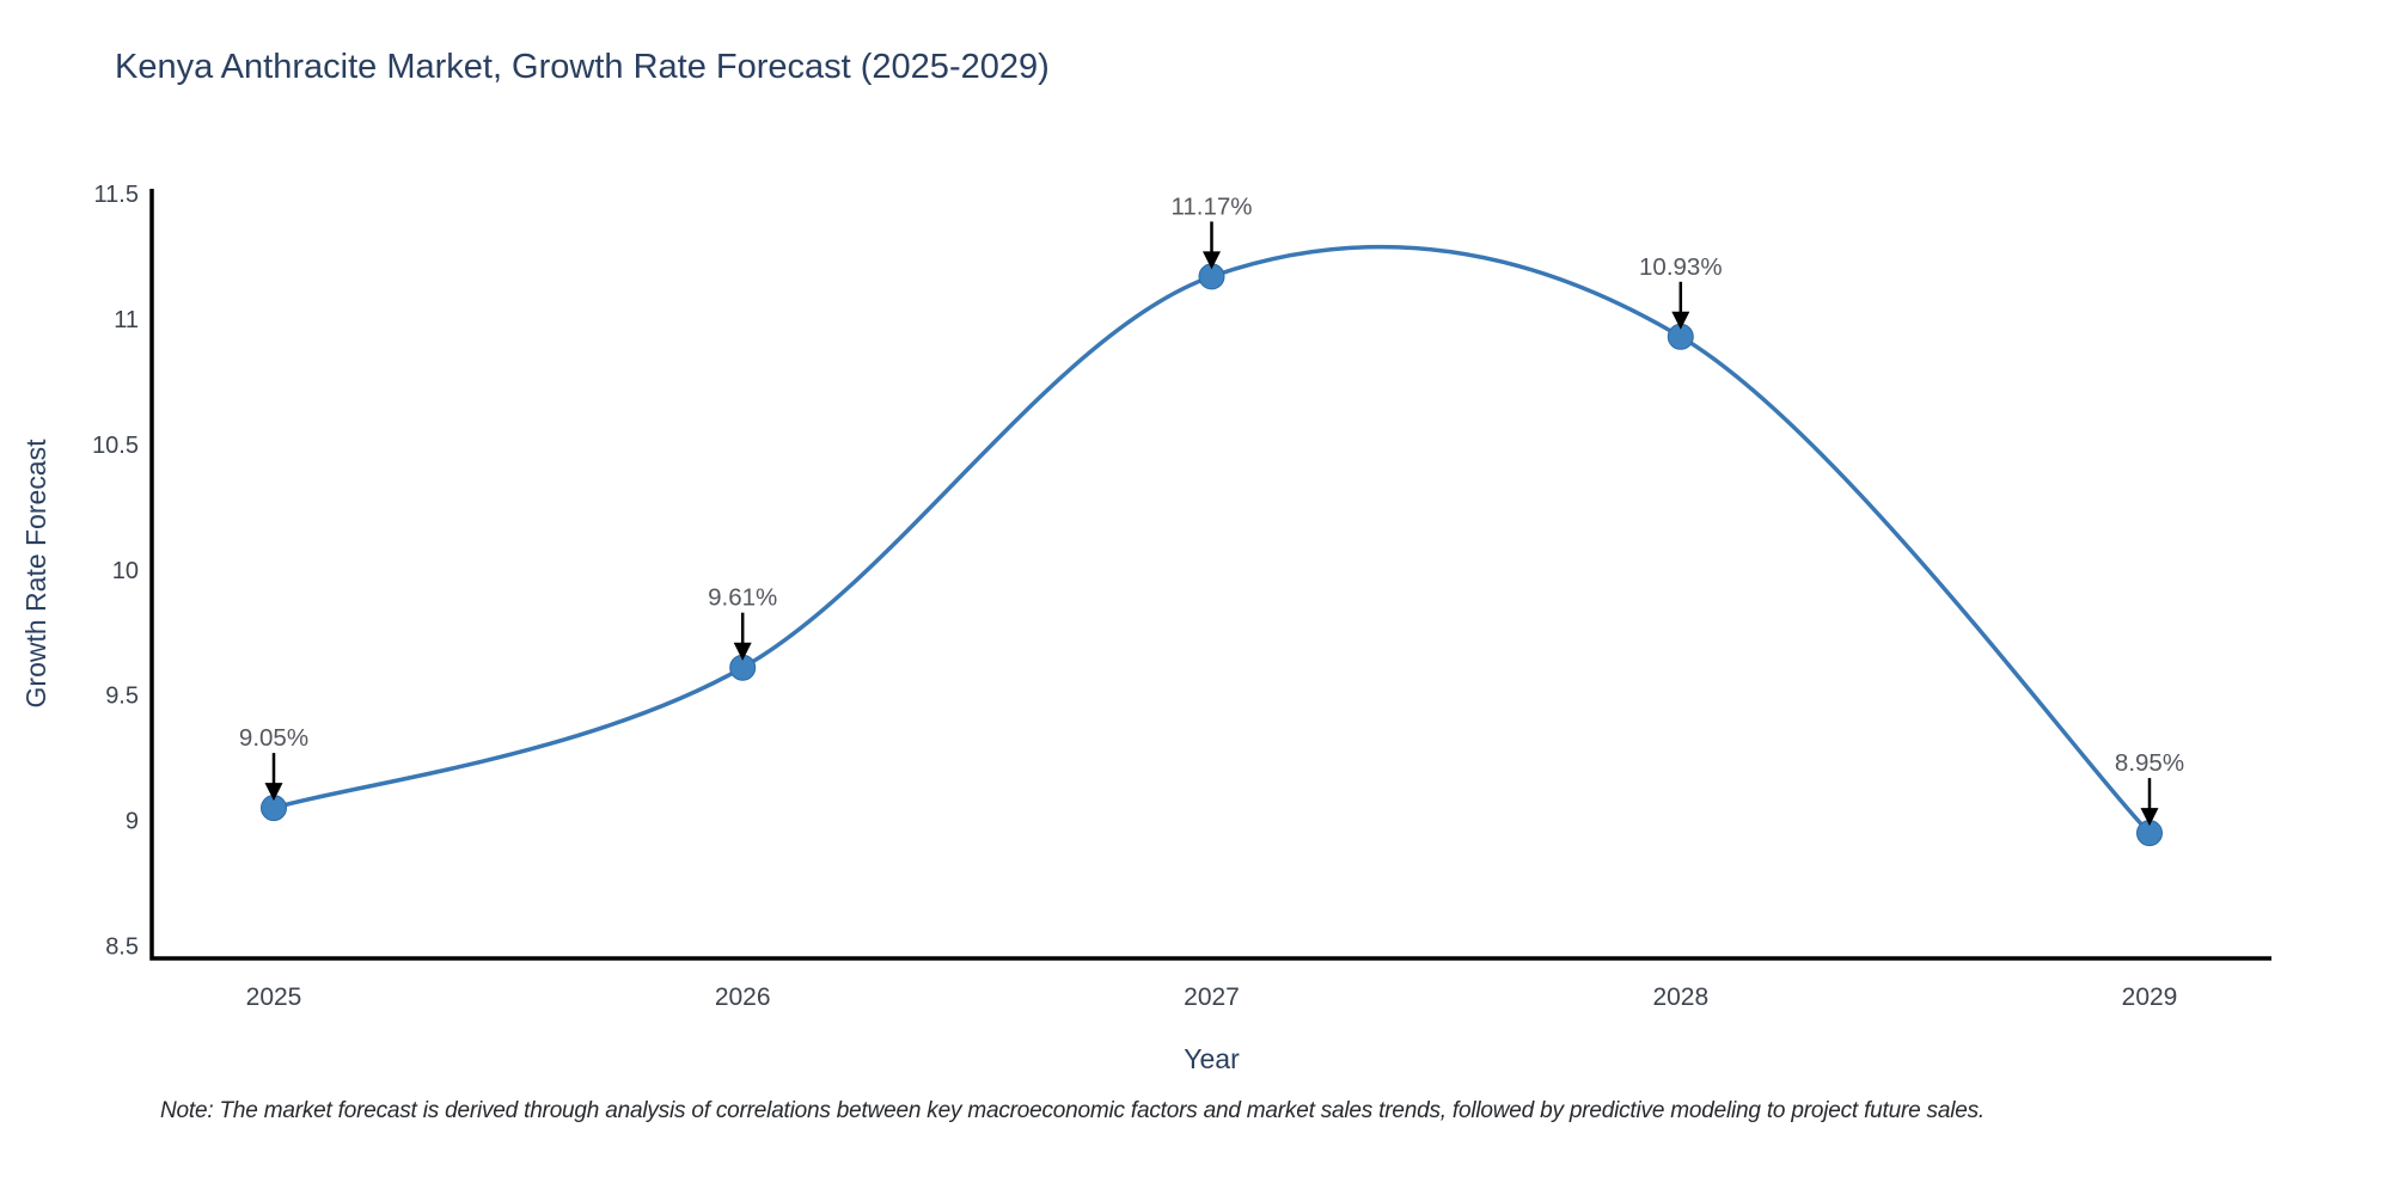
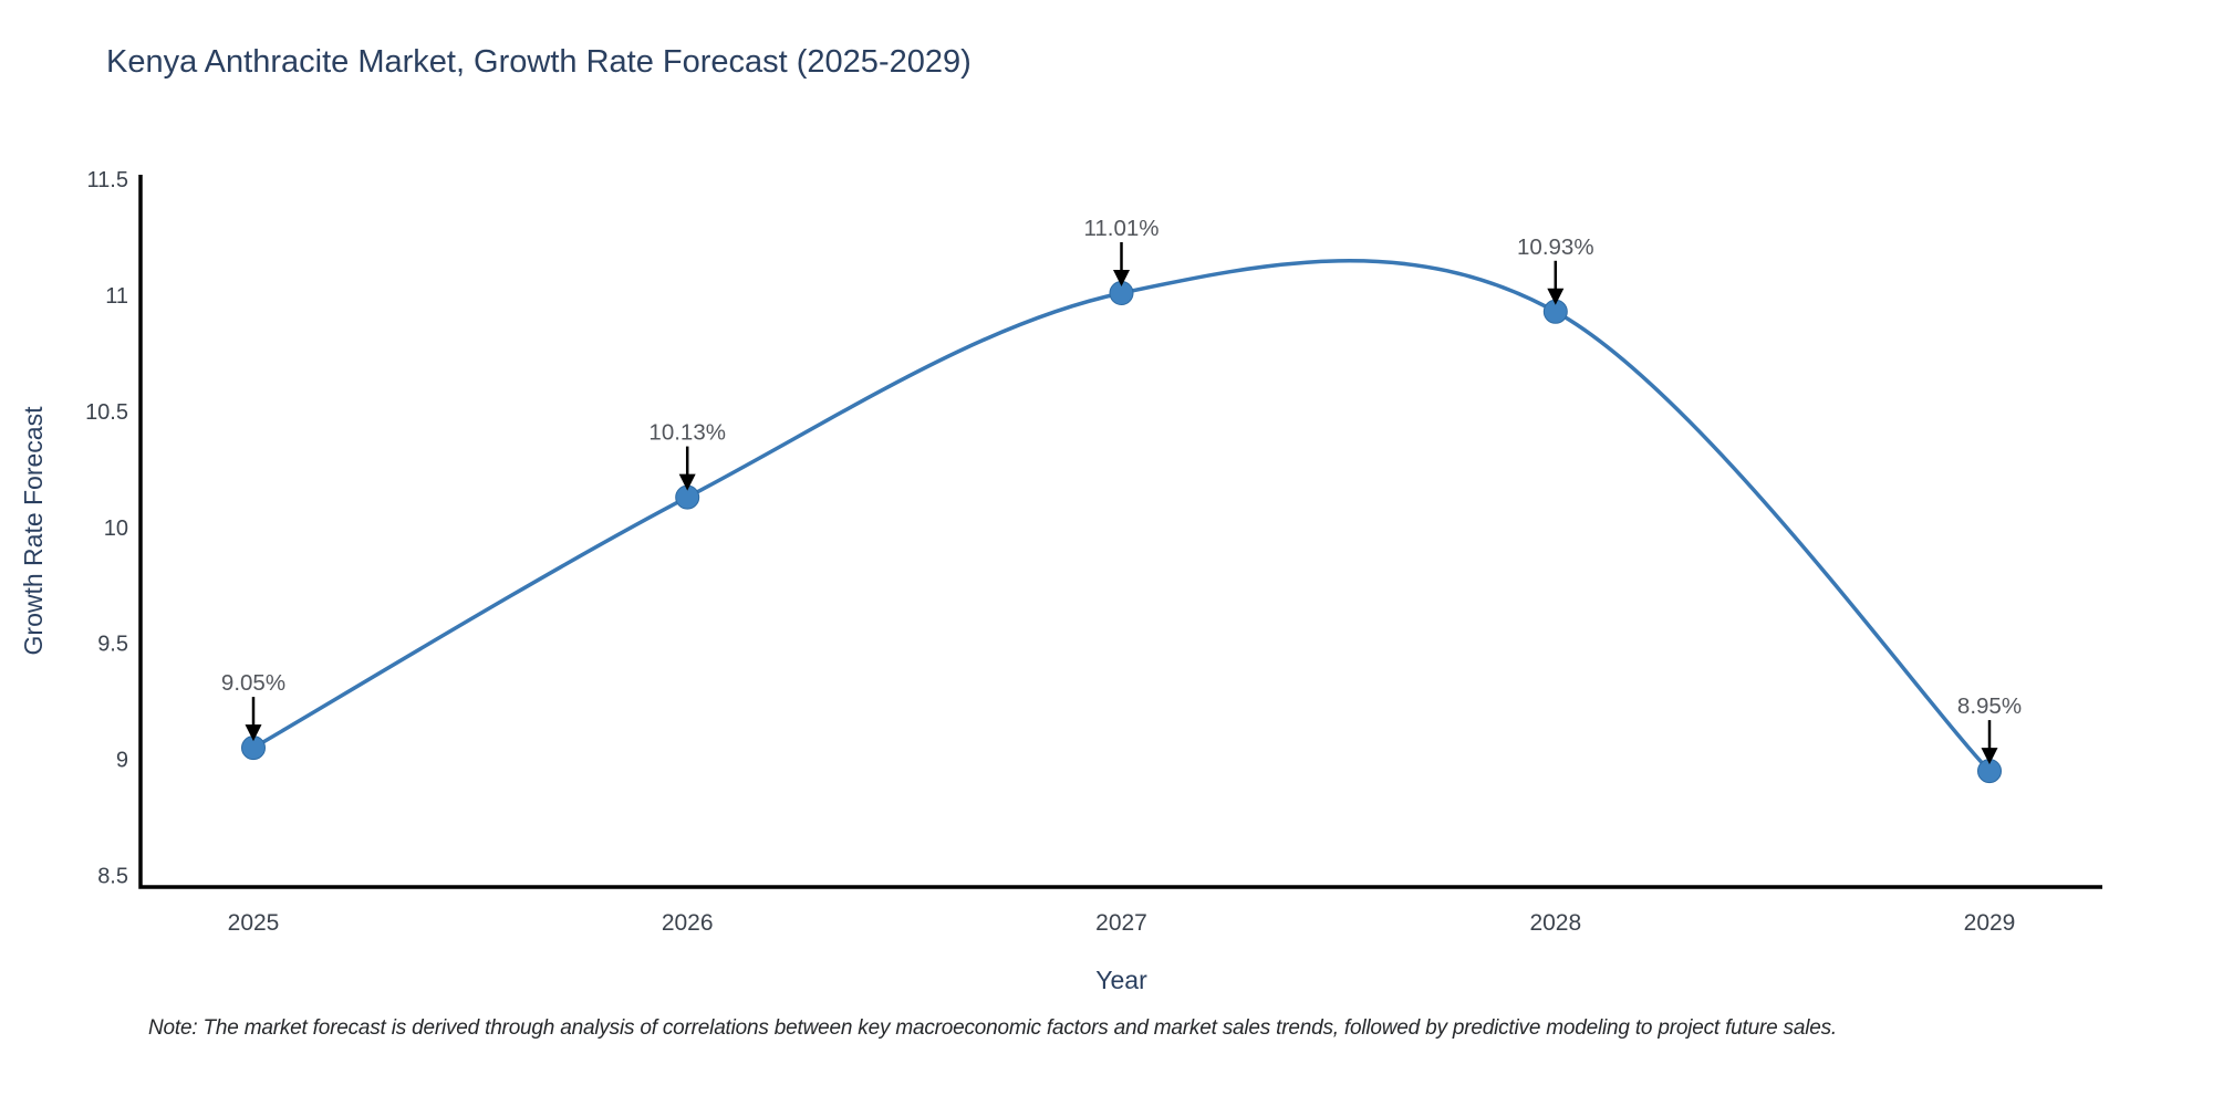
2026: 9.61% -> 10.13%
2027: 11.17% -> 11.01%
